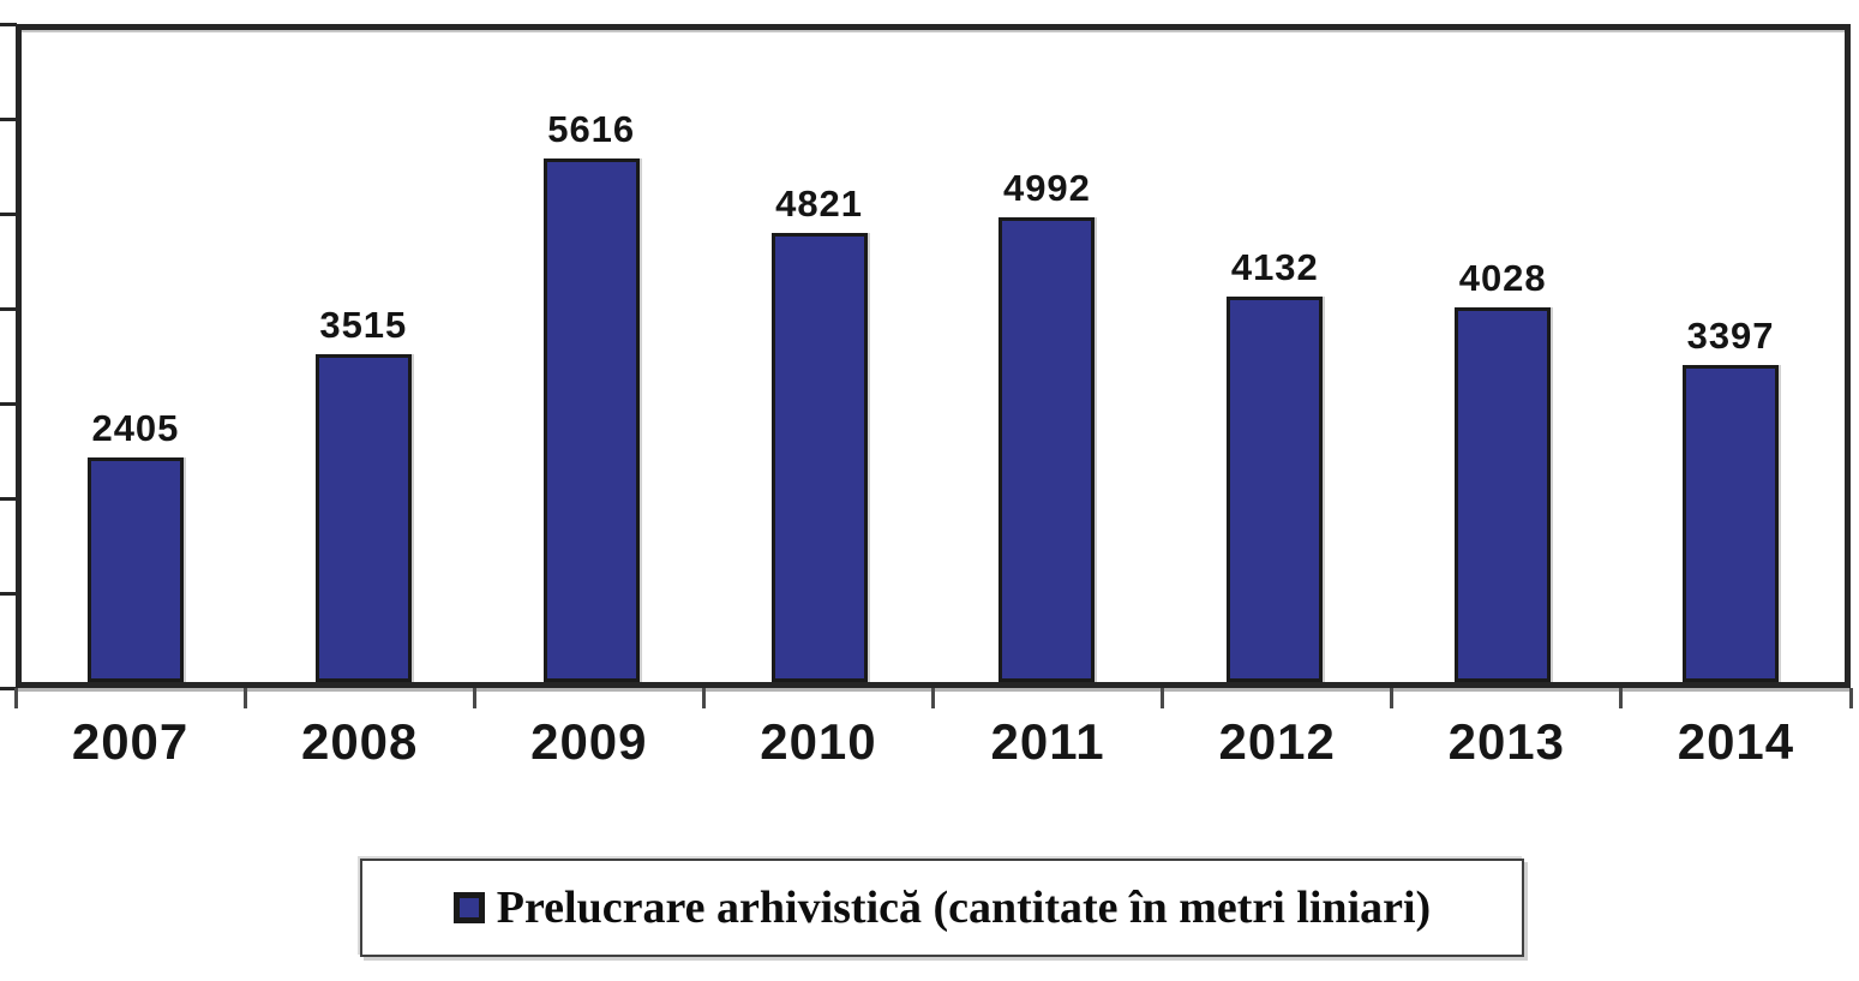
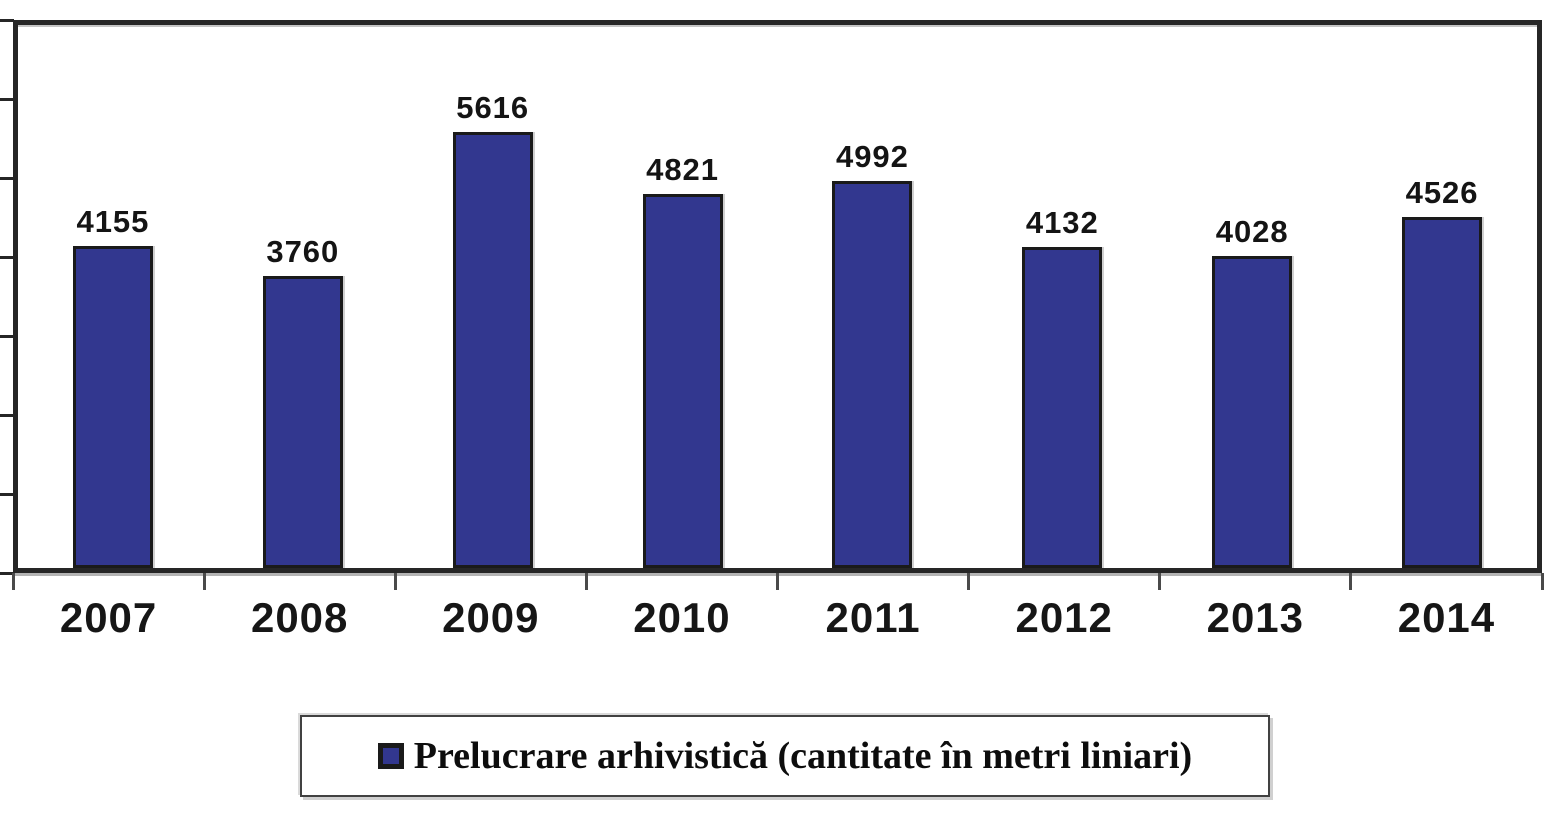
2007: 2405 -> 4155
2008: 3515 -> 3760
2014: 3397 -> 4526
